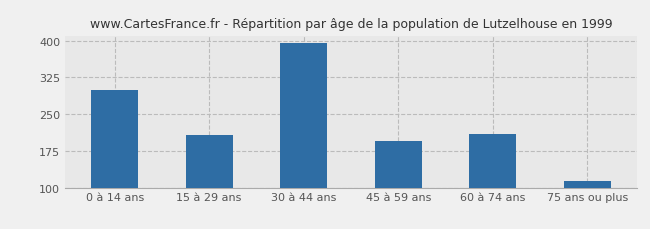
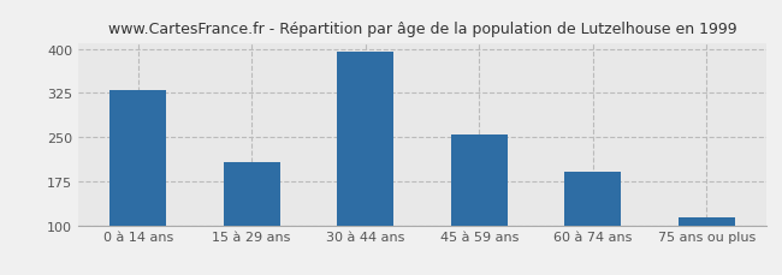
0 à 14 ans: 300 -> 330
45 à 59 ans: 195 -> 255
60 à 74 ans: 210 -> 192
